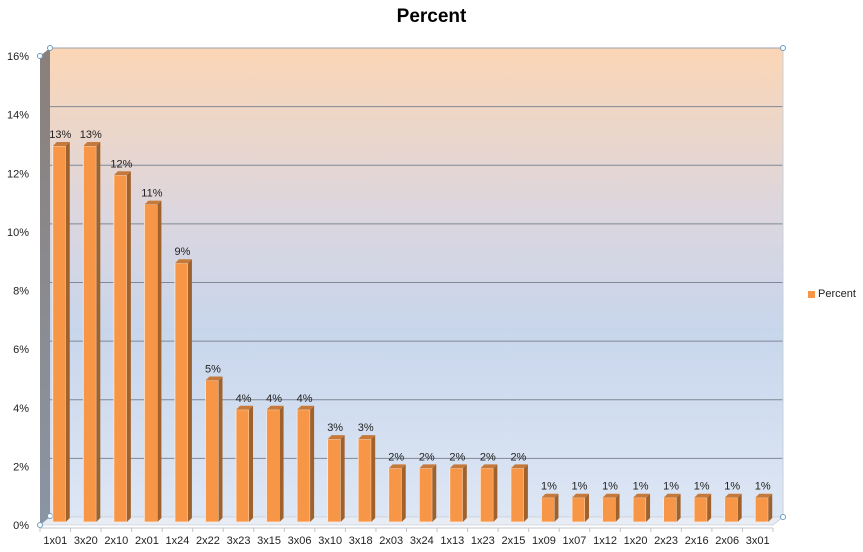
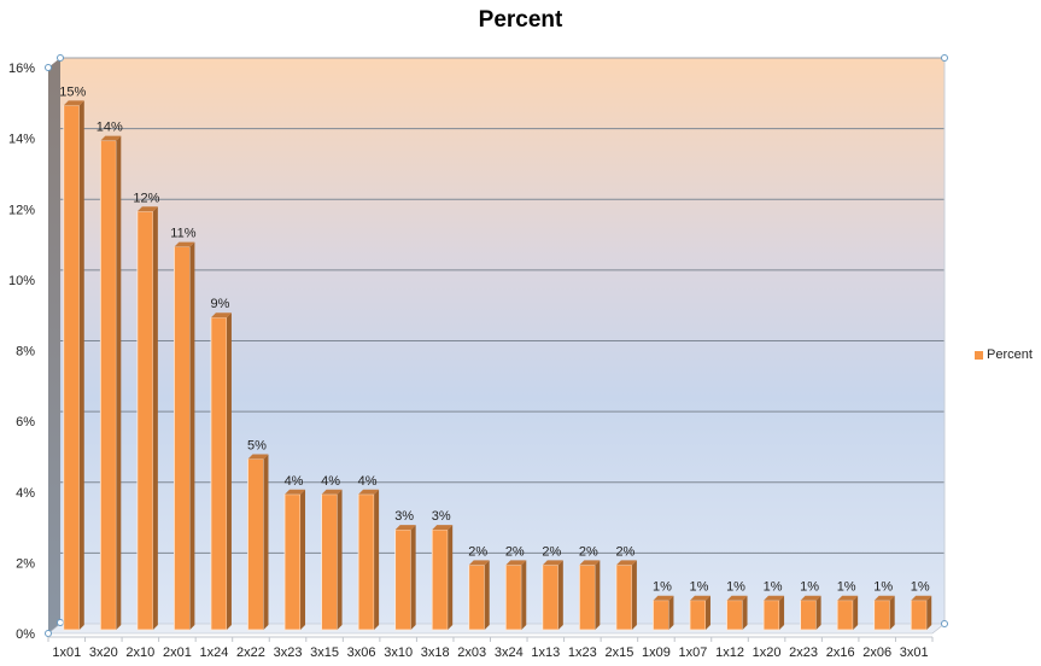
1x01: 13% -> 15%
3x20: 13% -> 14%
